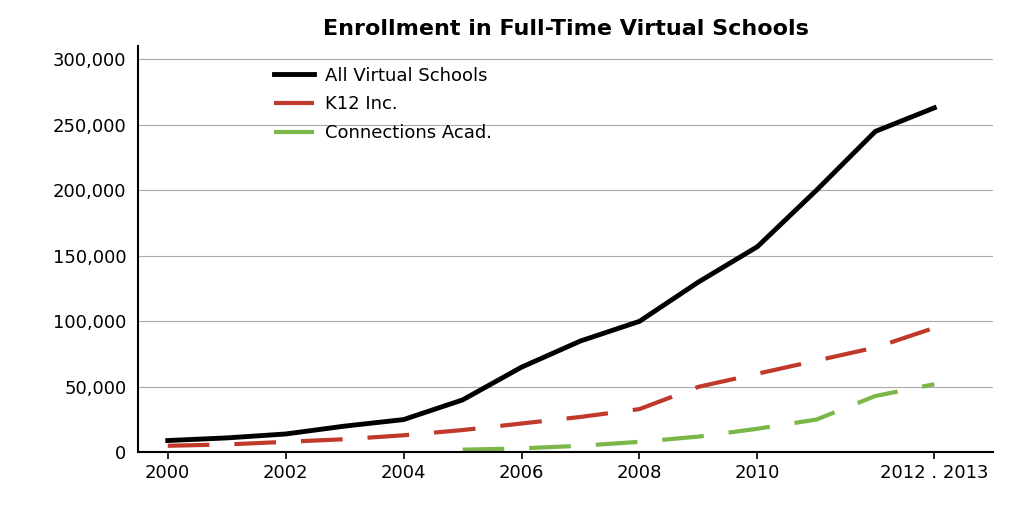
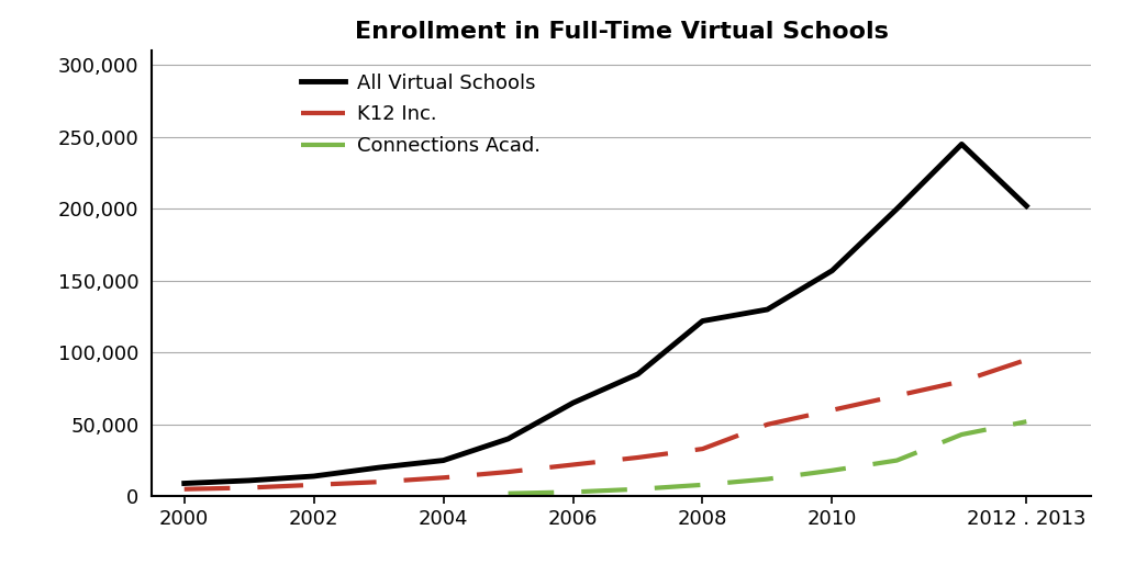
All Virtual Schools/2008: 100,000 -> 122,000
All Virtual Schools/2012 . 2013: 263,000 -> 202,000
